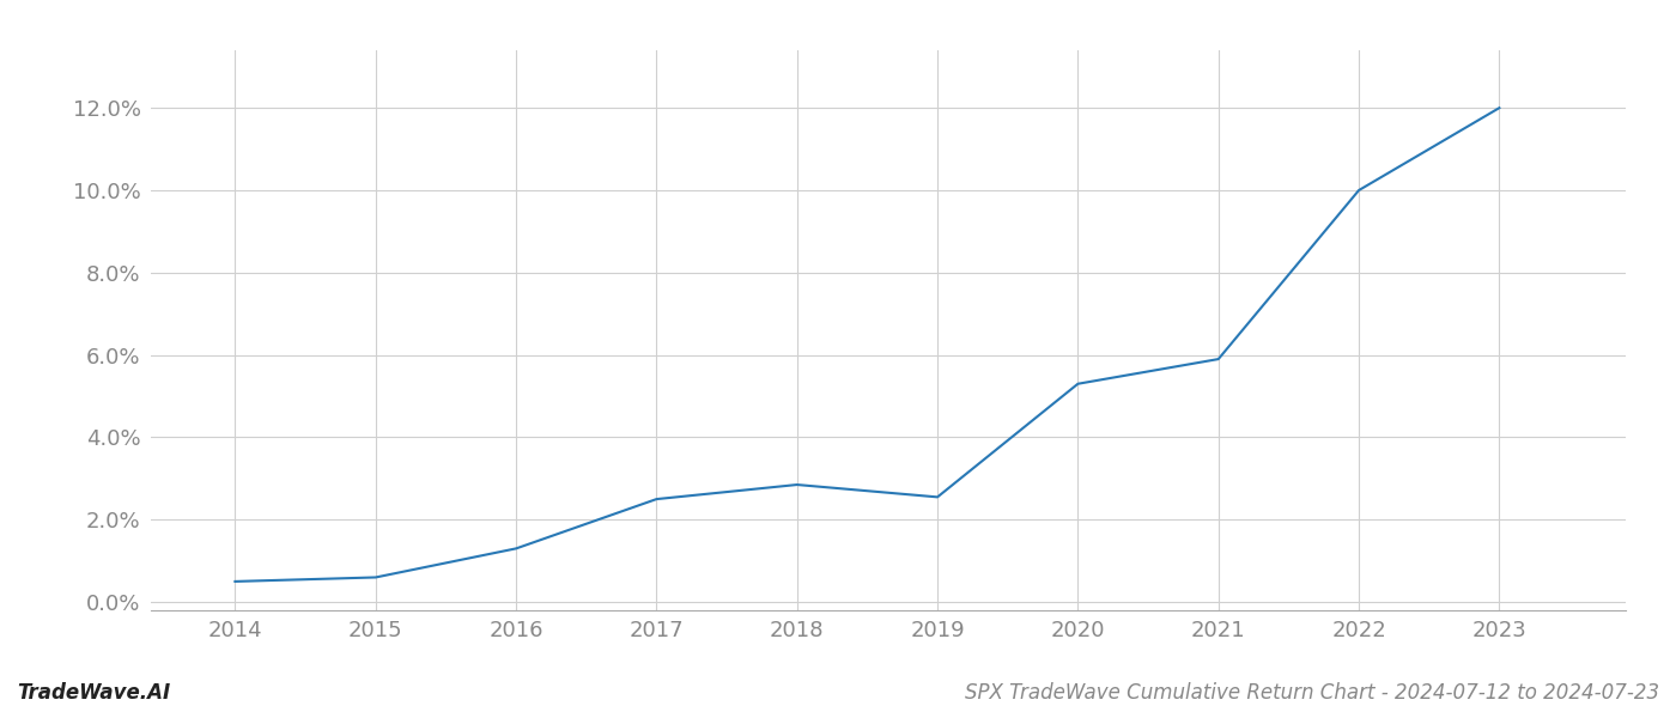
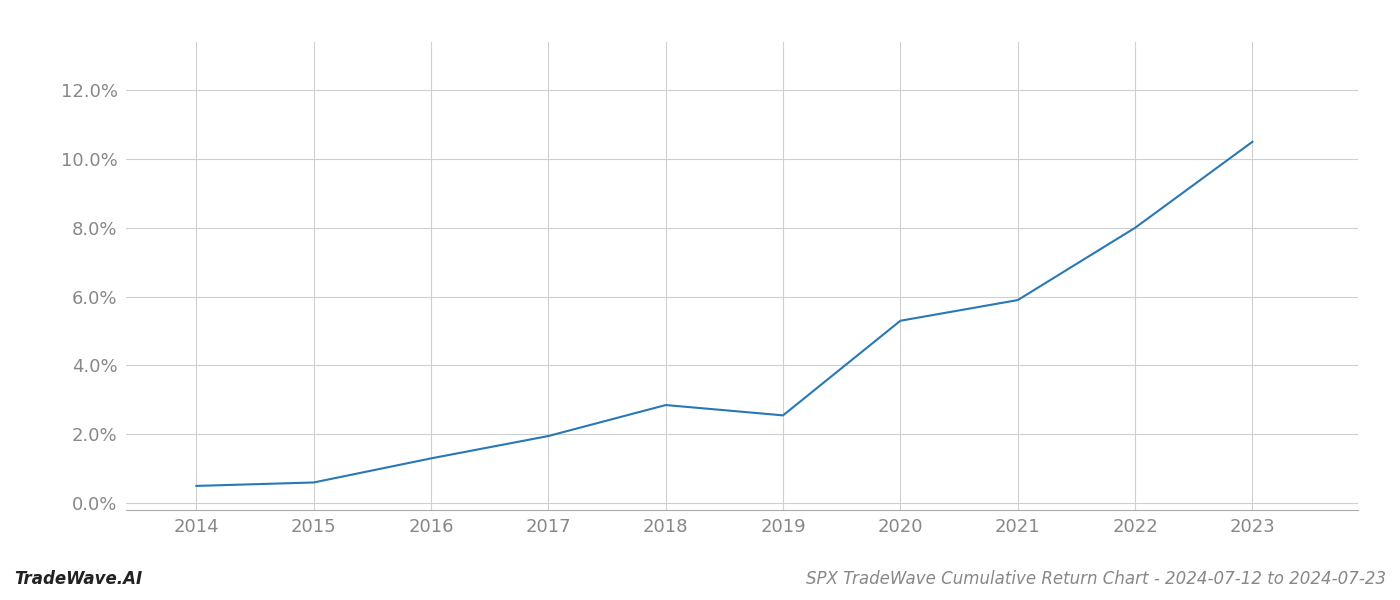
2017: 2.50% -> 1.95%
2022: 10.00% -> 8.00%
2023: 12.00% -> 10.50%
